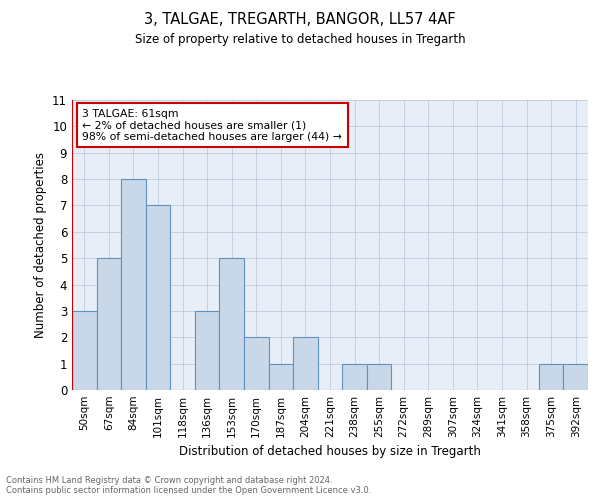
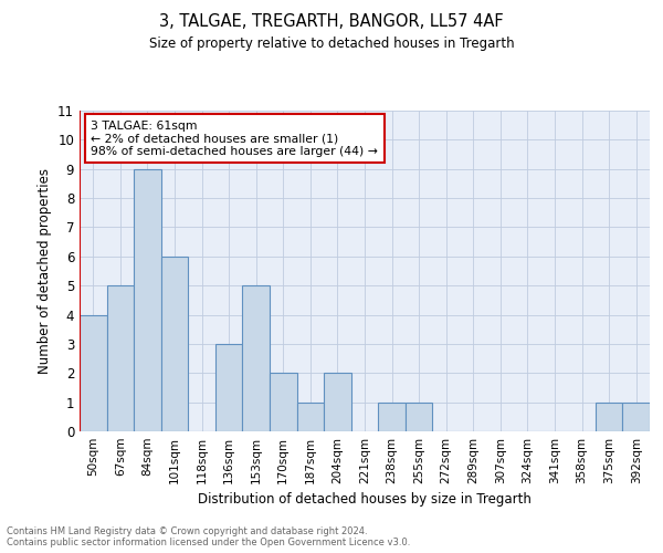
50sqm: 3 -> 4
84sqm: 8 -> 9
101sqm: 7 -> 6
